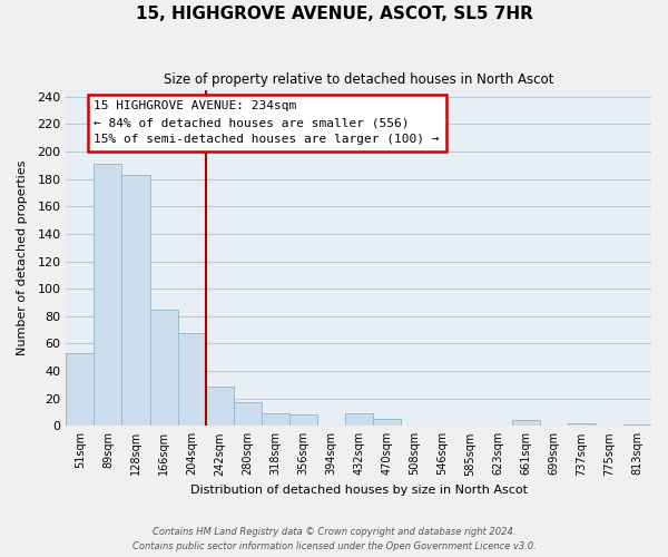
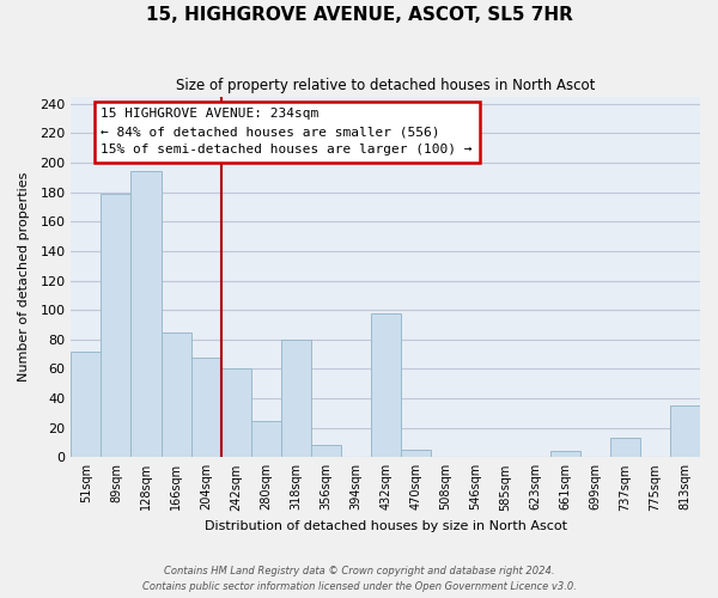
51sqm: 53 -> 72
89sqm: 191 -> 179
128sqm: 183 -> 194
242sqm: 29 -> 60
280sqm: 17 -> 25
318sqm: 9 -> 80
432sqm: 9 -> 98
737sqm: 2 -> 13
813sqm: 1 -> 35
